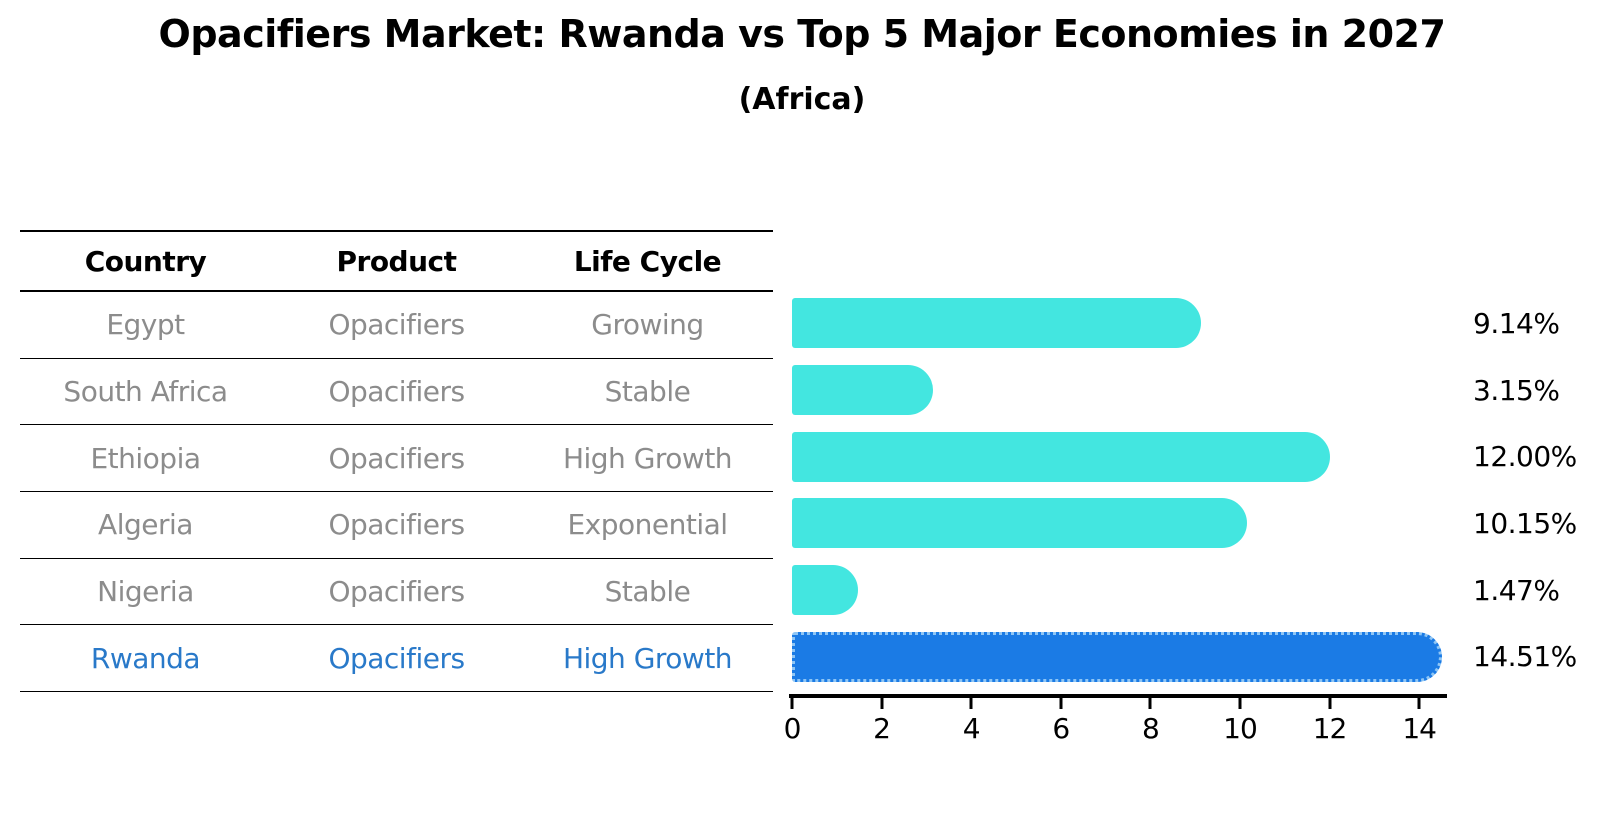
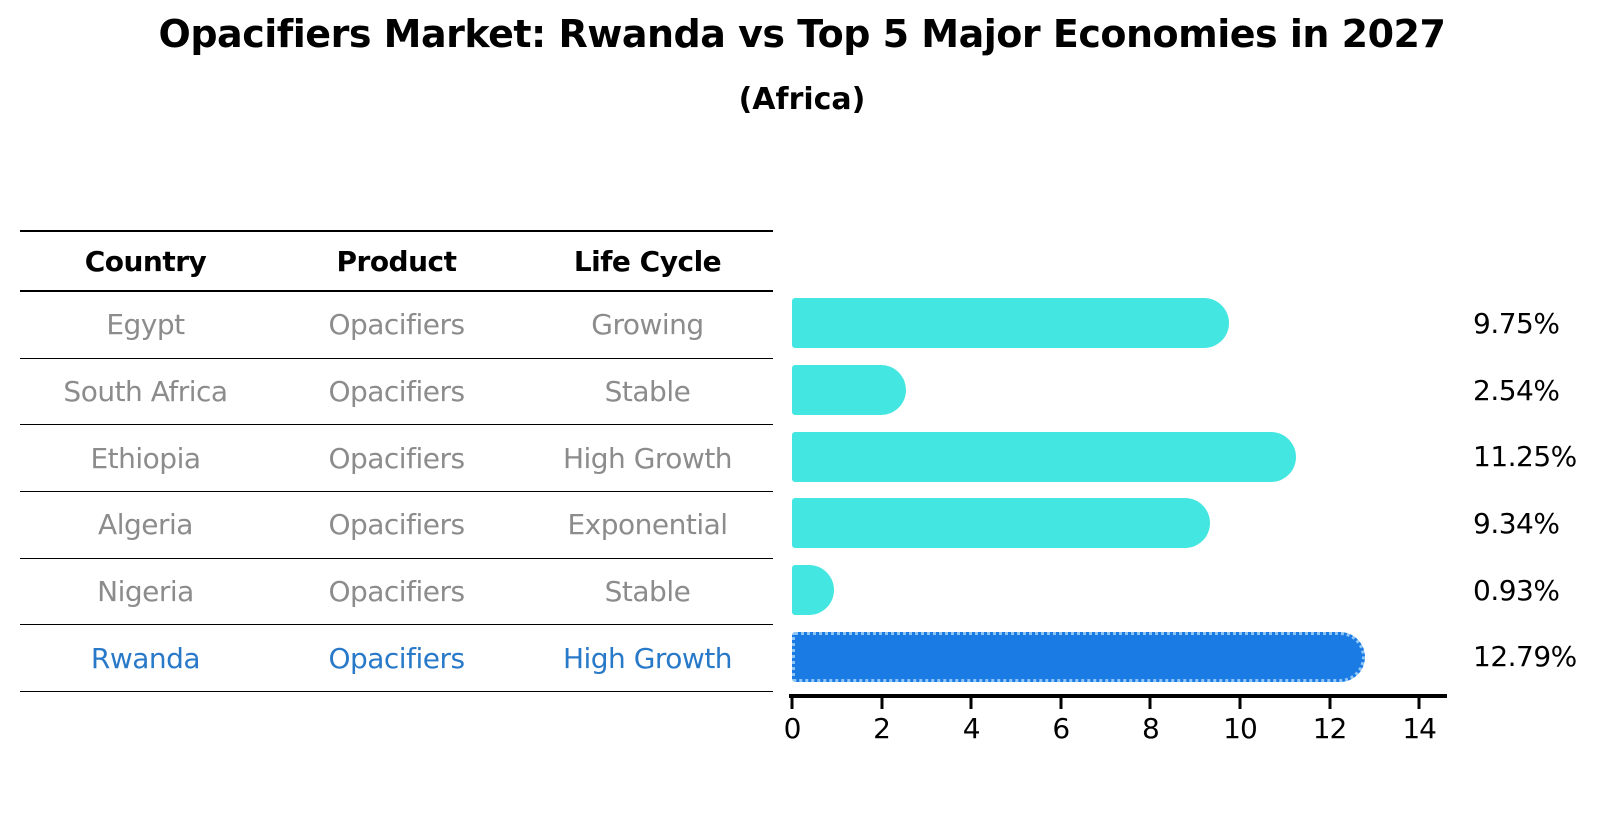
Egypt: 9.14% -> 9.75%
South Africa: 3.15% -> 2.54%
Ethiopia: 12.00% -> 11.25%
Algeria: 10.15% -> 9.34%
Nigeria: 1.47% -> 0.93%
Rwanda: 14.51% -> 12.79%
